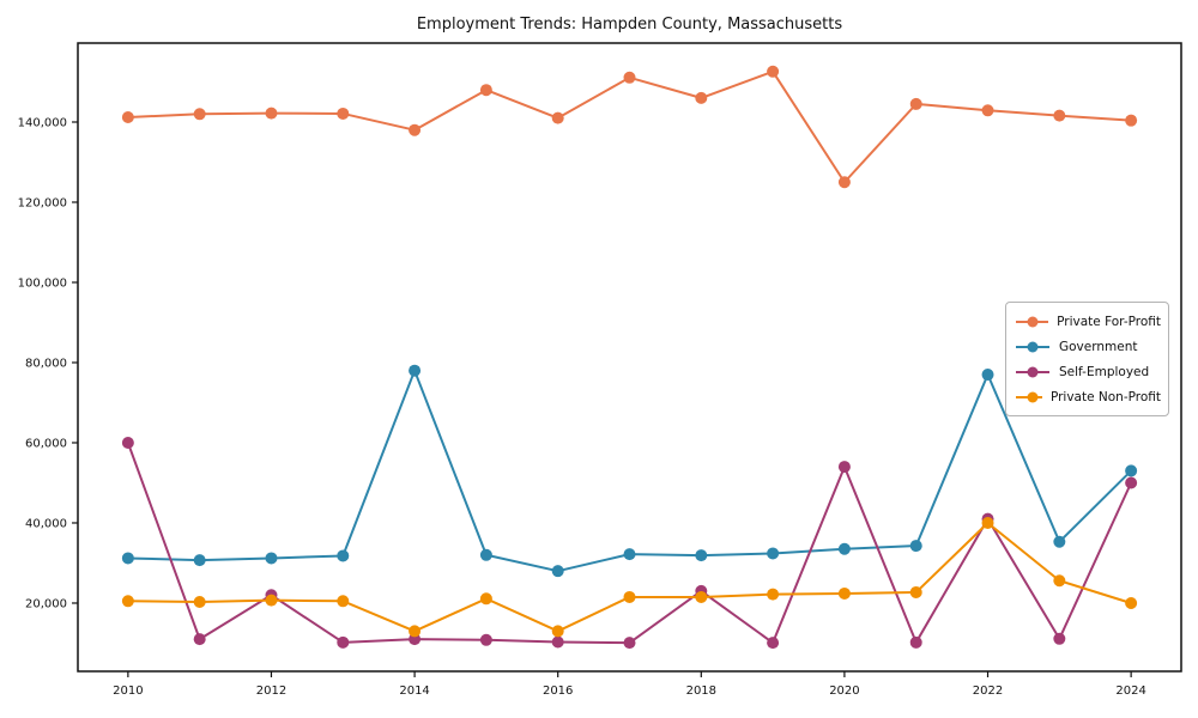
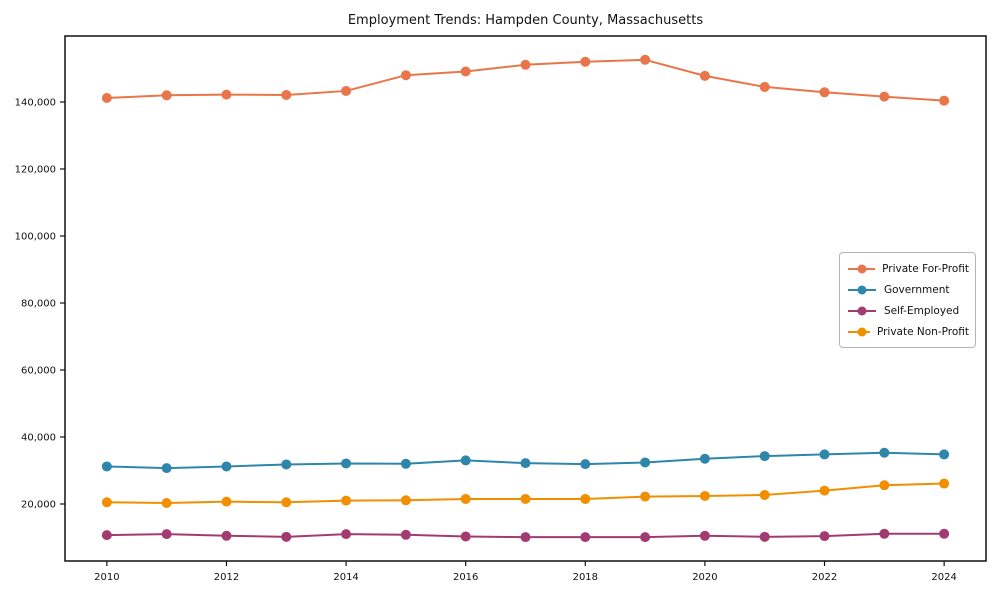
Self-Employed/2010: 60000 -> 11000
Self-Employed/2012: 22000 -> 10000
Private For-Profit/2014: 138000 -> 143000
Government/2014: 78000 -> 32000
Private Non-Profit/2014: 13000 -> 21000
Private For-Profit/2016: 141000 -> 149000
Government/2016: 28000 -> 33000
Private Non-Profit/2016: 13000 -> 22000
Private For-Profit/2018: 146000 -> 152000
Self-Employed/2018: 23000 -> 10000
Private For-Profit/2020: 125000 -> 148000
Self-Employed/2020: 54000 -> 10000
Government/2022: 77000 -> 35000
Self-Employed/2022: 41000 -> 10000
Private Non-Profit/2022: 40000 -> 24000
Government/2024: 53000 -> 35000
Self-Employed/2024: 50000 -> 11000
Private Non-Profit/2024: 20000 -> 26000
